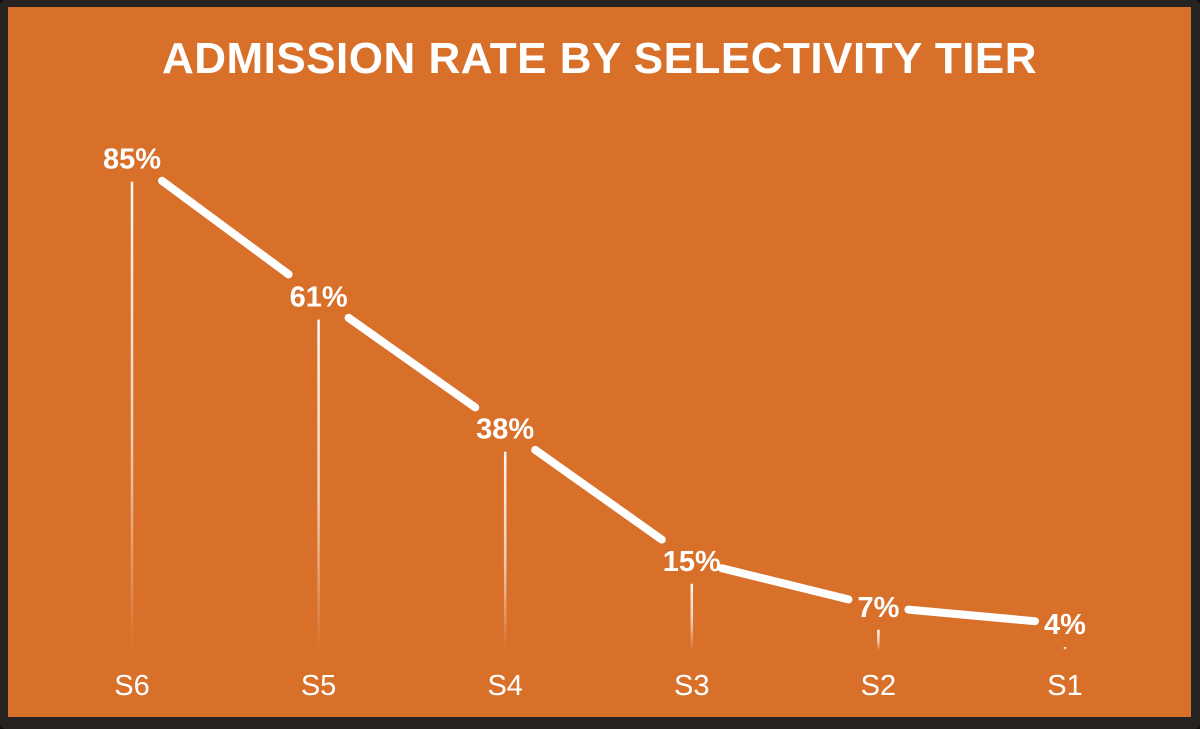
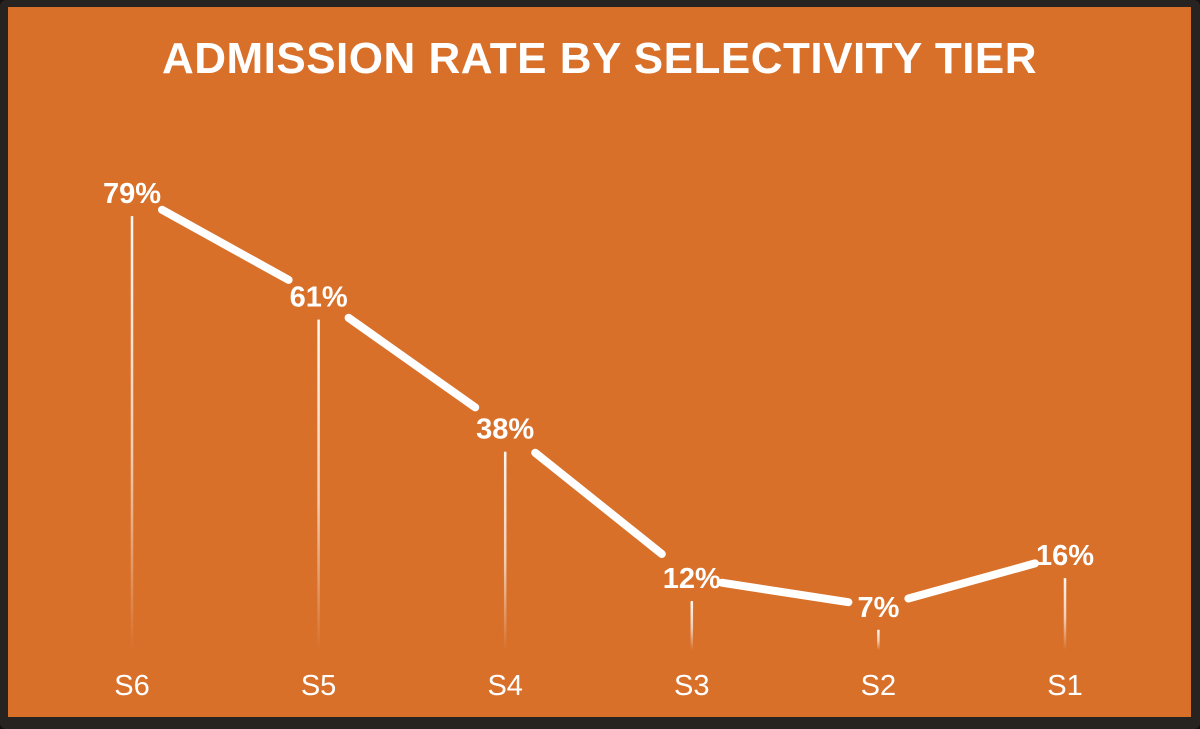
S6: 85% -> 79%
S3: 15% -> 12%
S1: 4% -> 16%
